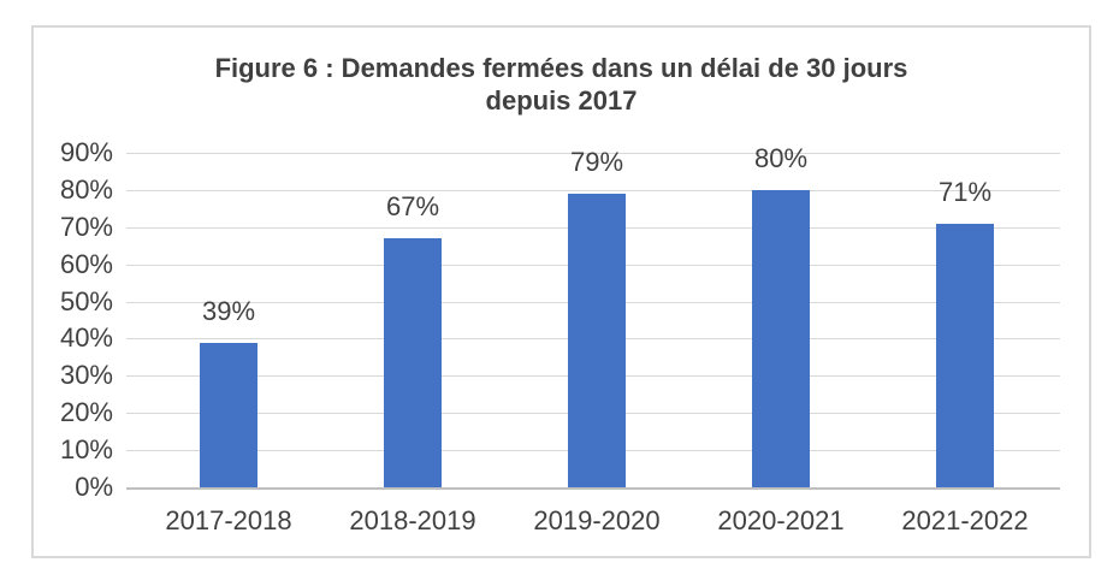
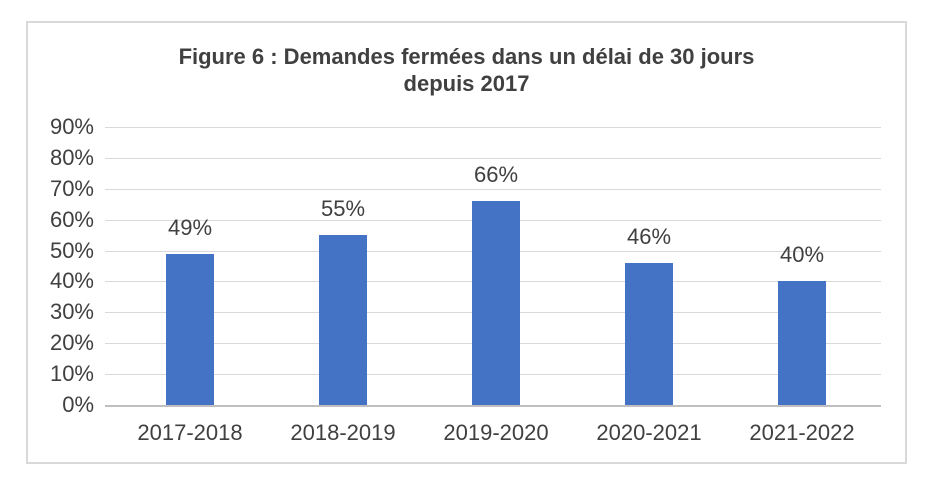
2017-2018: 39% -> 49%
2018-2019: 67% -> 55%
2019-2020: 79% -> 66%
2020-2021: 80% -> 46%
2021-2022: 71% -> 40%
